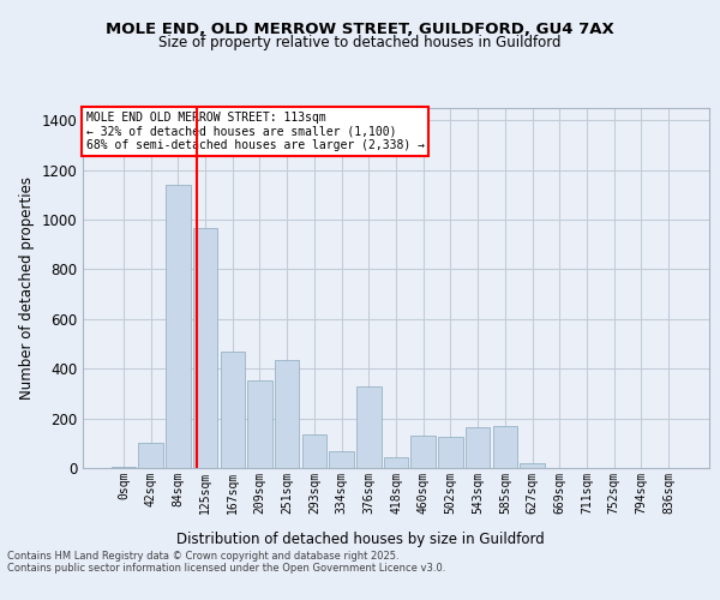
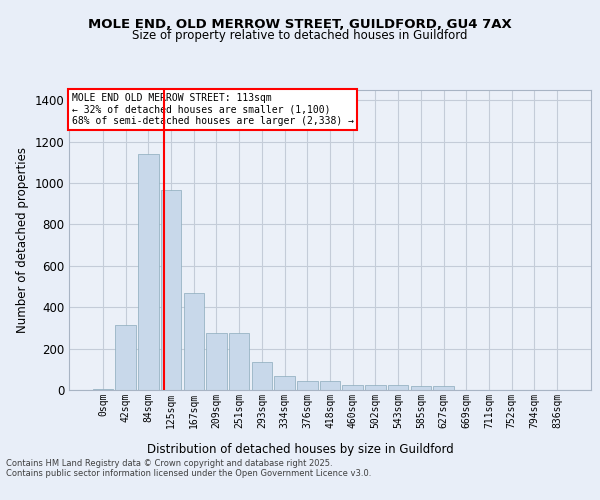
42sqm: 100 -> 315
209sqm: 355 -> 275
251sqm: 435 -> 275
376sqm: 330 -> 45
460sqm: 130 -> 22
502sqm: 125 -> 22
543sqm: 165 -> 22
585sqm: 170 -> 20
